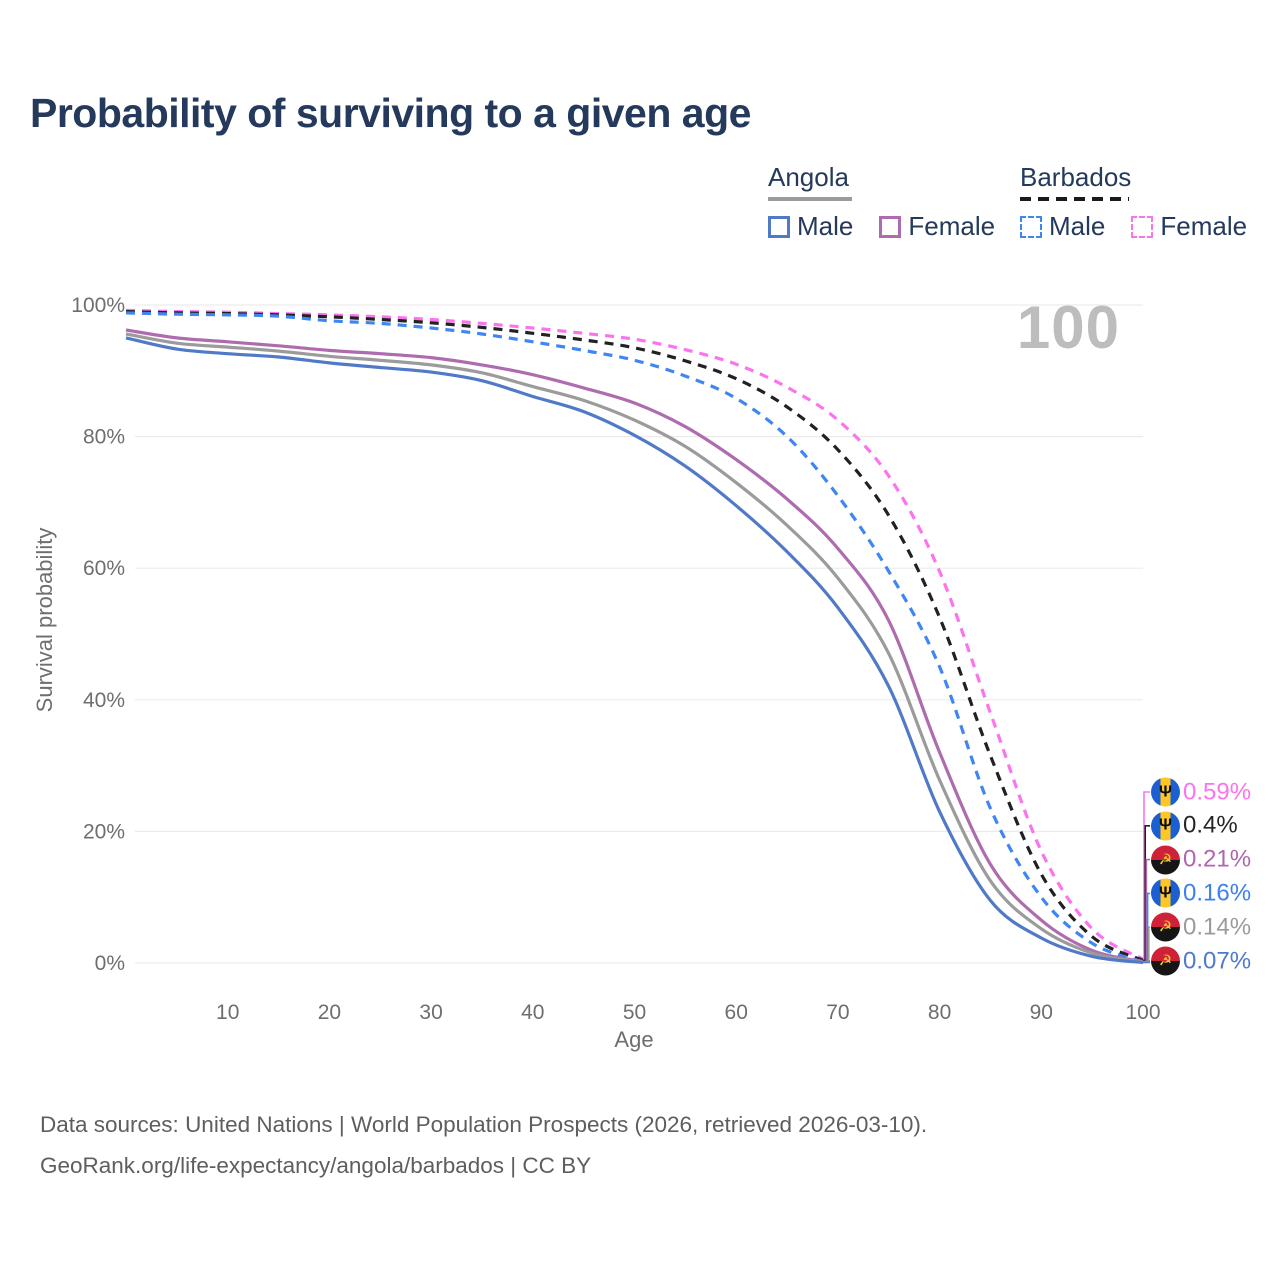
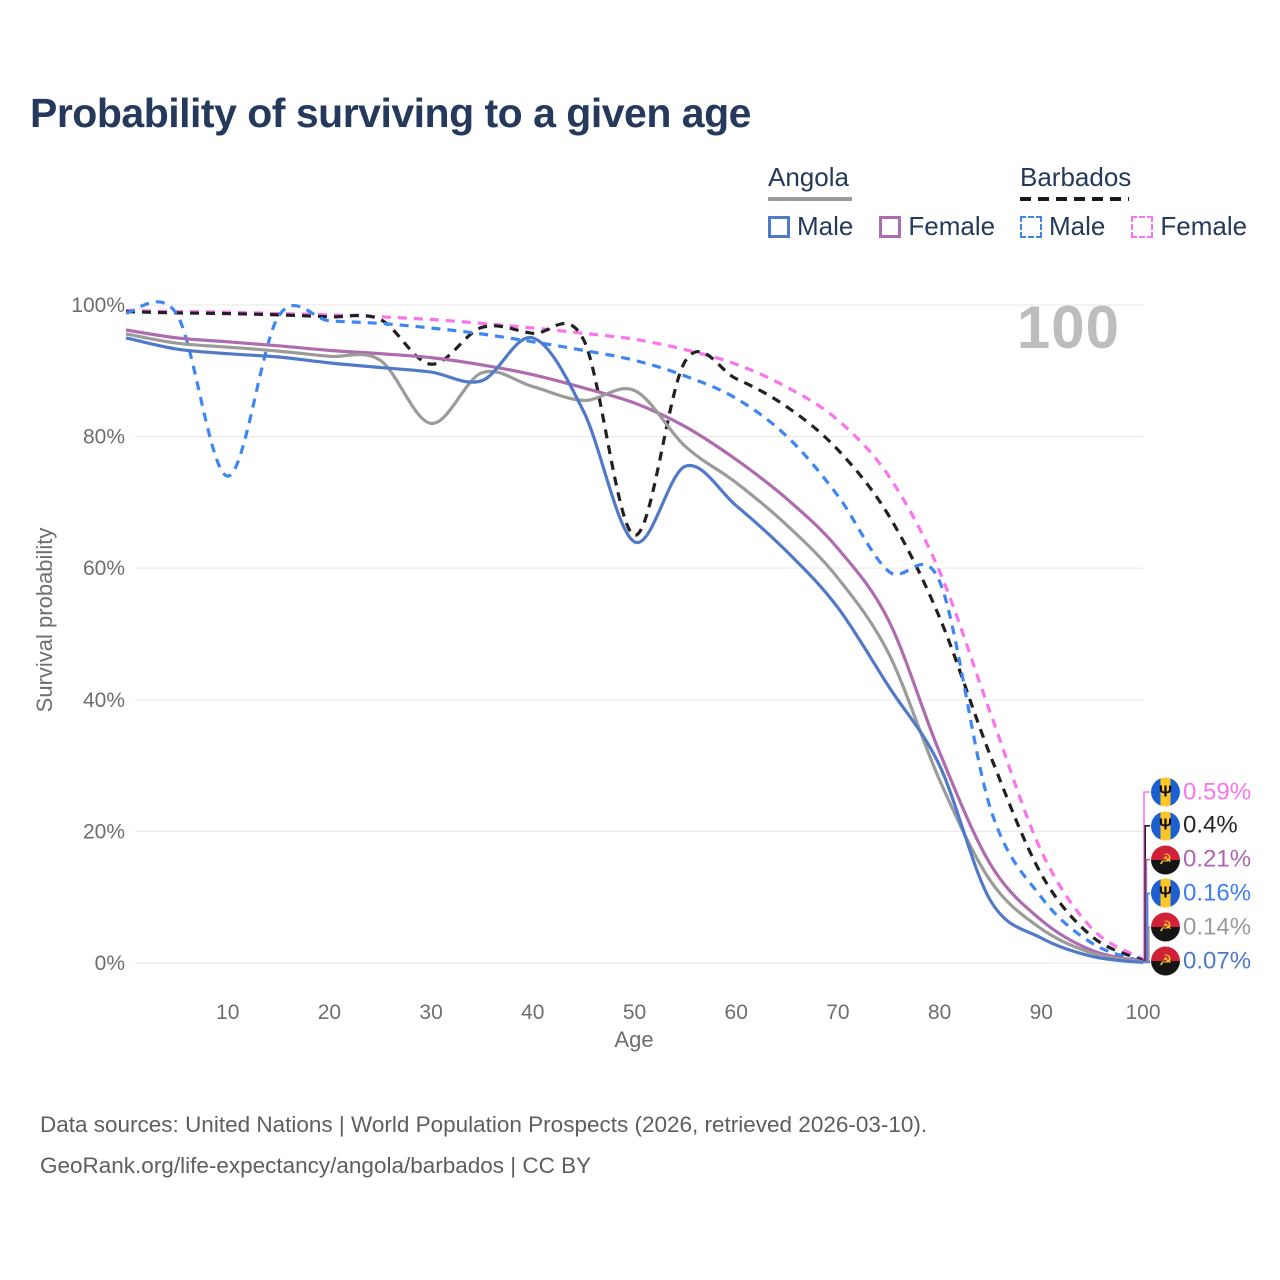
Barbados Male/10: 98% -> 74%
Barbados/30: 97% -> 91%
Angola/30: 91% -> 82%
Angola Male/40: 86% -> 95%
Barbados/50: 94% -> 65%
Angola/50: 82% -> 87%
Angola Male/50: 80% -> 64%
Barbados Male/80: 45% -> 58%
Angola Male/80: 23% -> 30%
